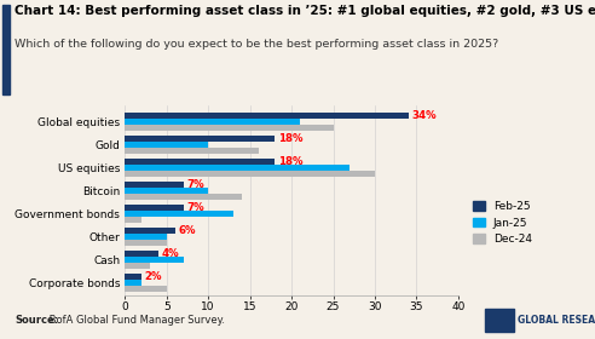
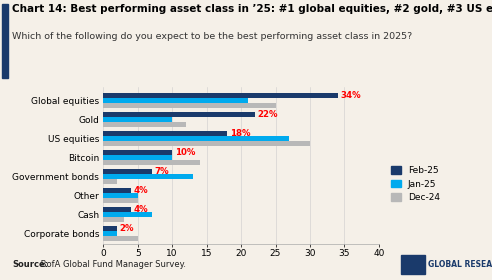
Feb-25/Gold: 18% -> 22%
Dec-24/Gold: 16 -> 12
Feb-25/Bitcoin: 7% -> 10%
Feb-25/Other: 6% -> 4%
